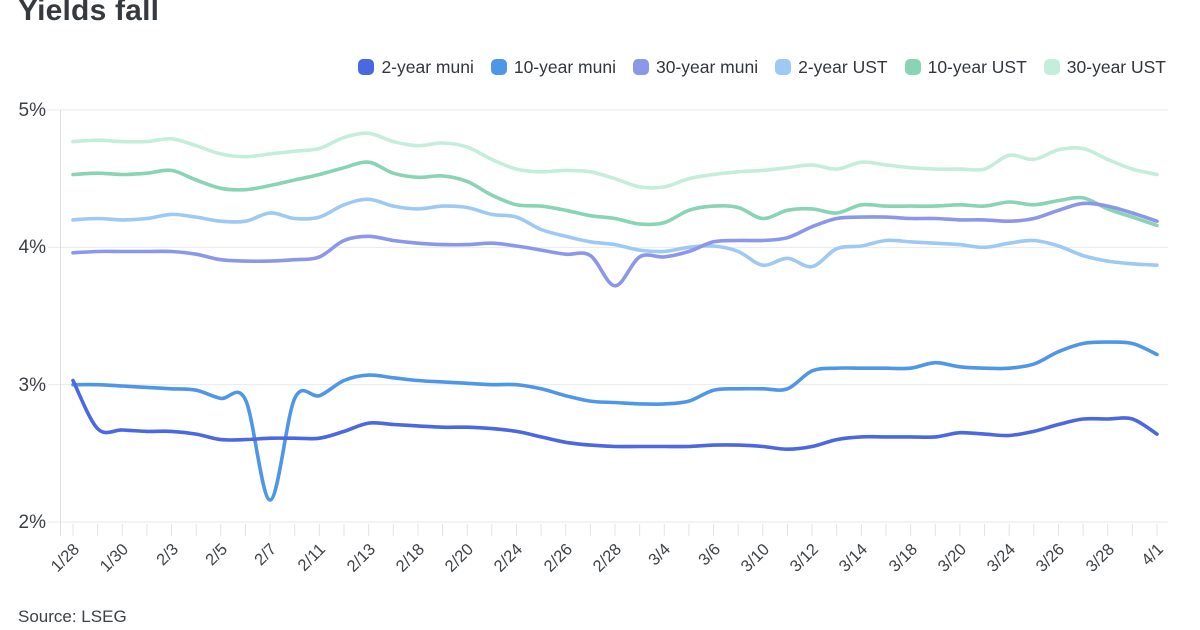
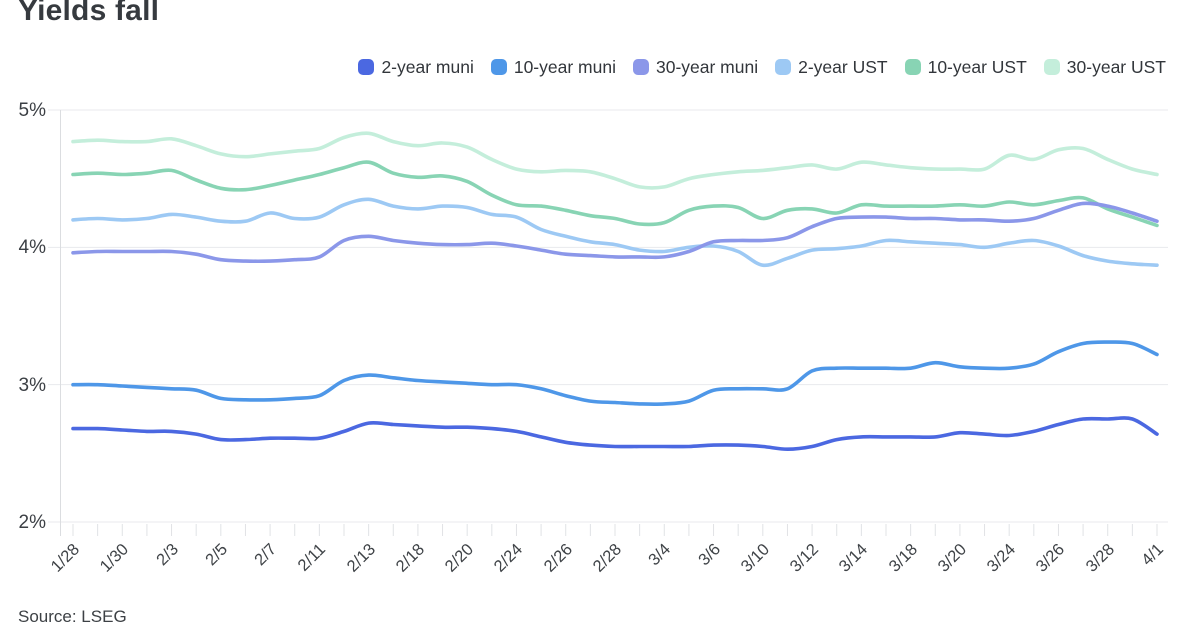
2-year muni/1/28: 3.03% -> 2.68%
10-year muni/2/7: 2.16% -> 2.89%
30-year muni/2/28: 3.72% -> 3.93%
2-year UST/3/12: 3.86% -> 3.98%
